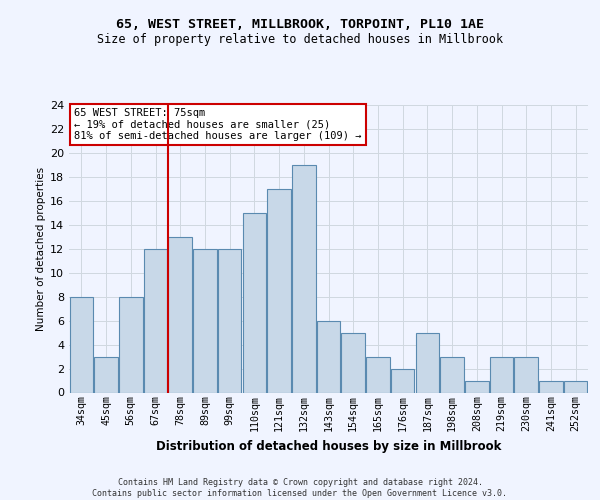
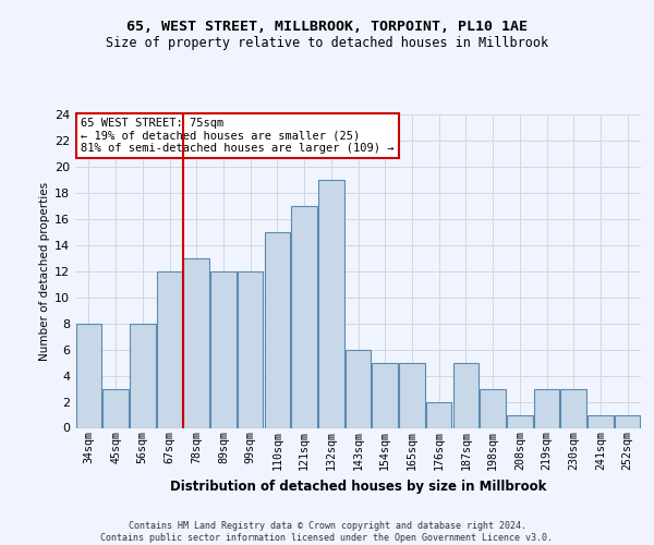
165sqm: 3 -> 5
